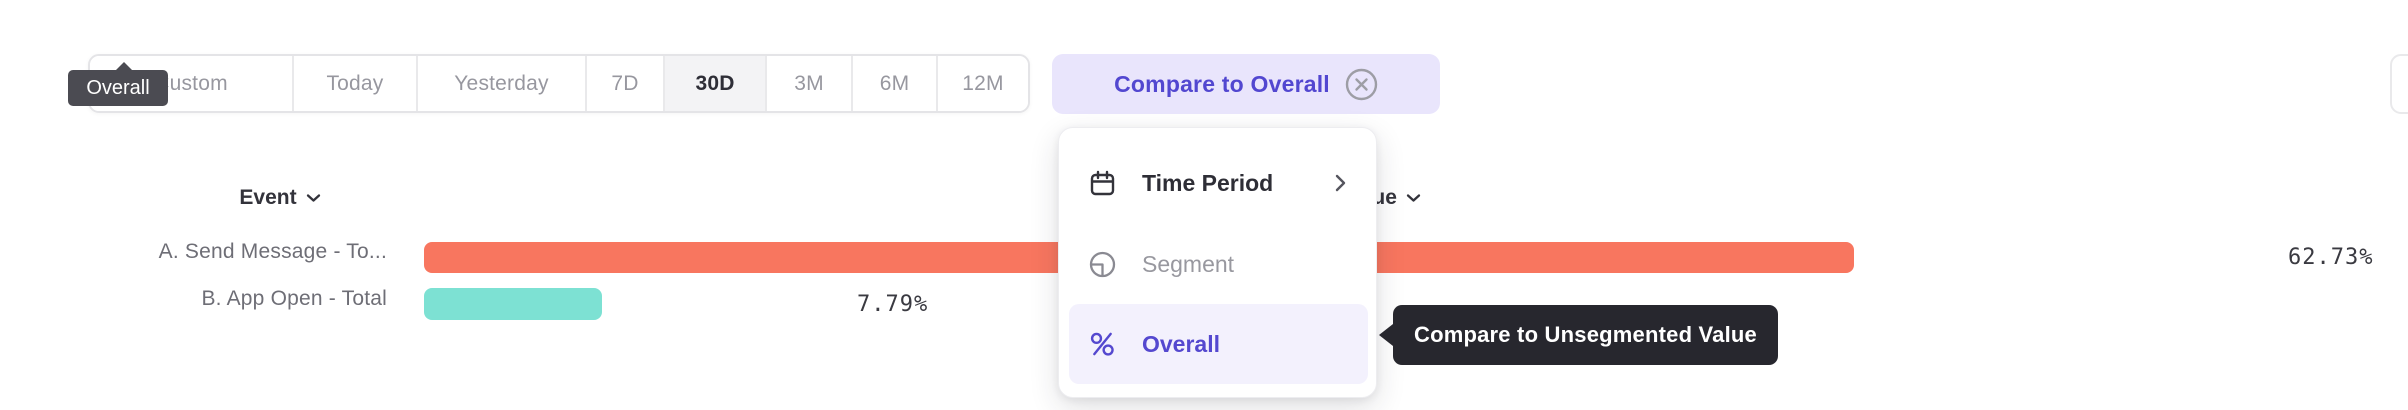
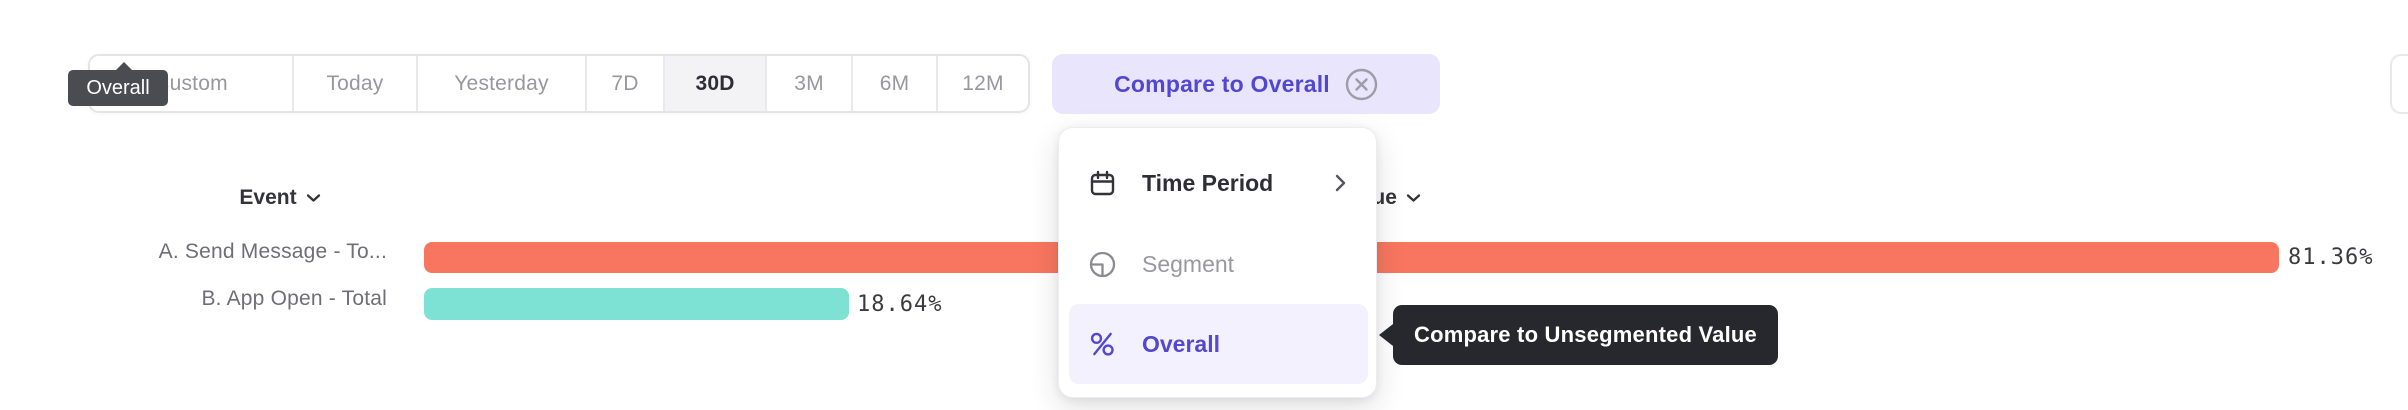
A. Send Message - To...: 62.73% -> 81.36%
B. App Open - Total: 7.79% -> 18.64%
